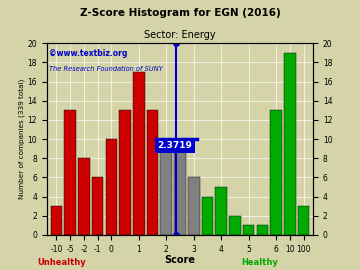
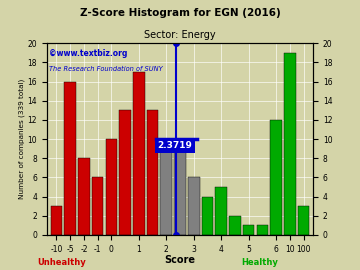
-5: 13 -> 16
6: 13 -> 12
